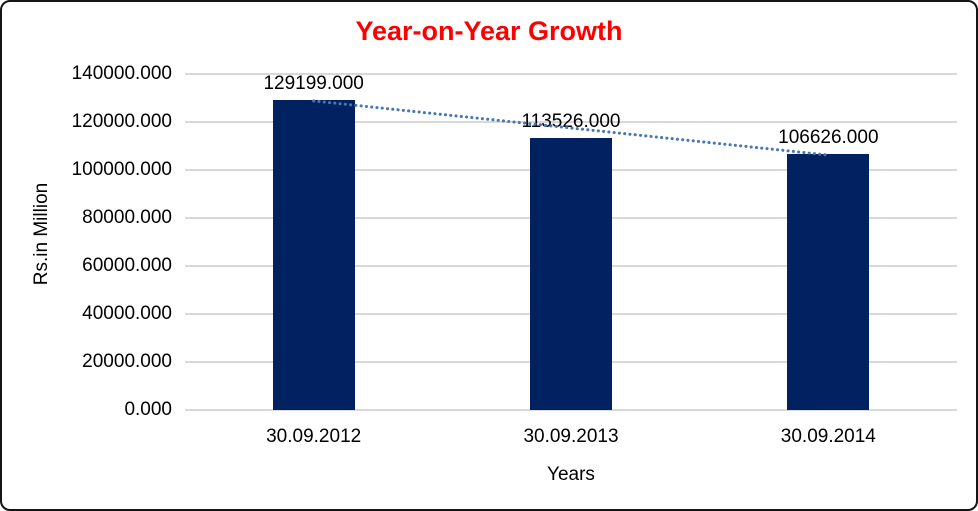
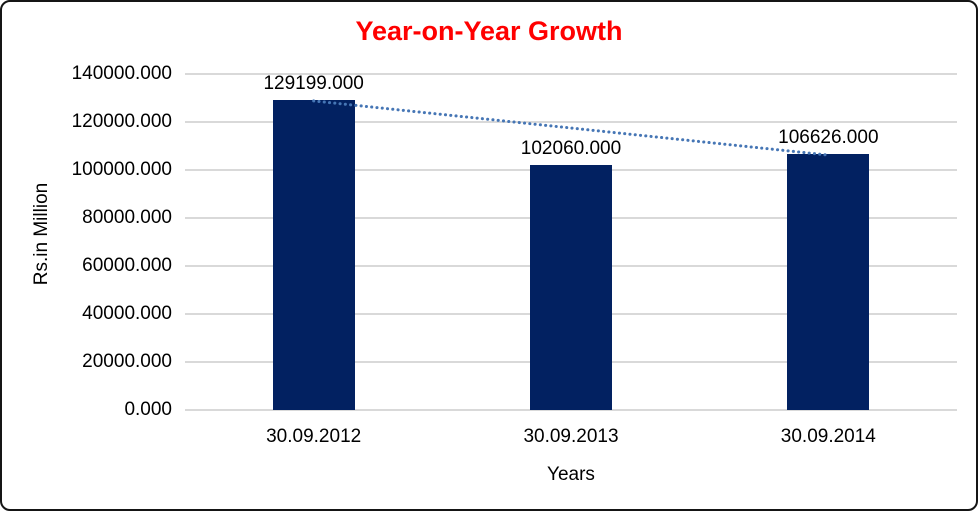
30.09.2013: 113526.000 -> 102060.000
